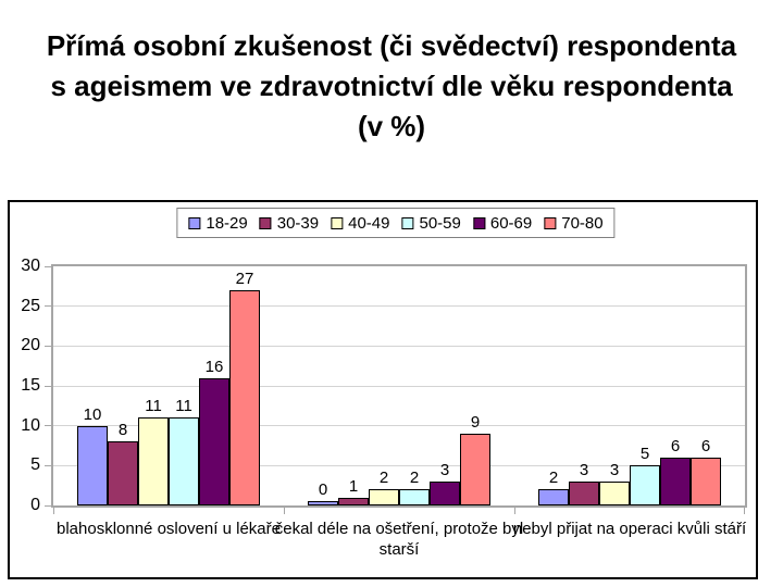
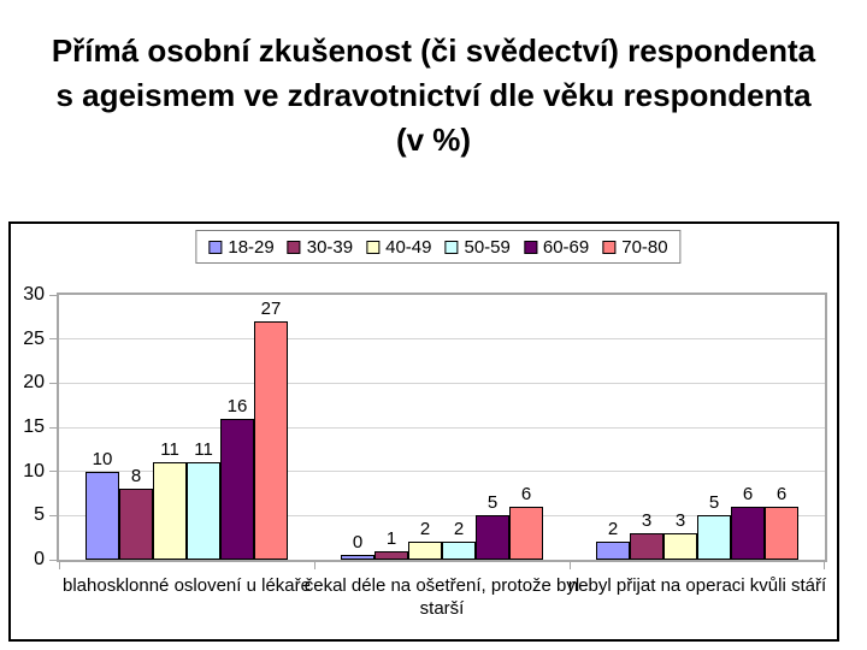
60-69/čekal déle na ošetření, protože byl starší: 3 -> 5
70-80/čekal déle na ošetření, protože byl starší: 9 -> 6
